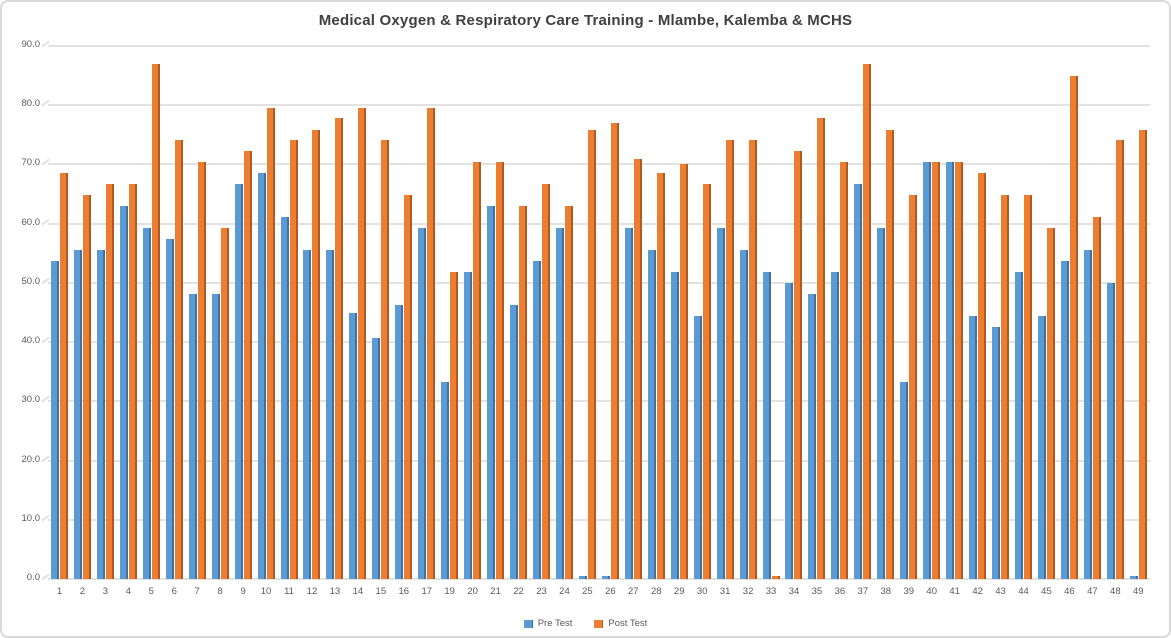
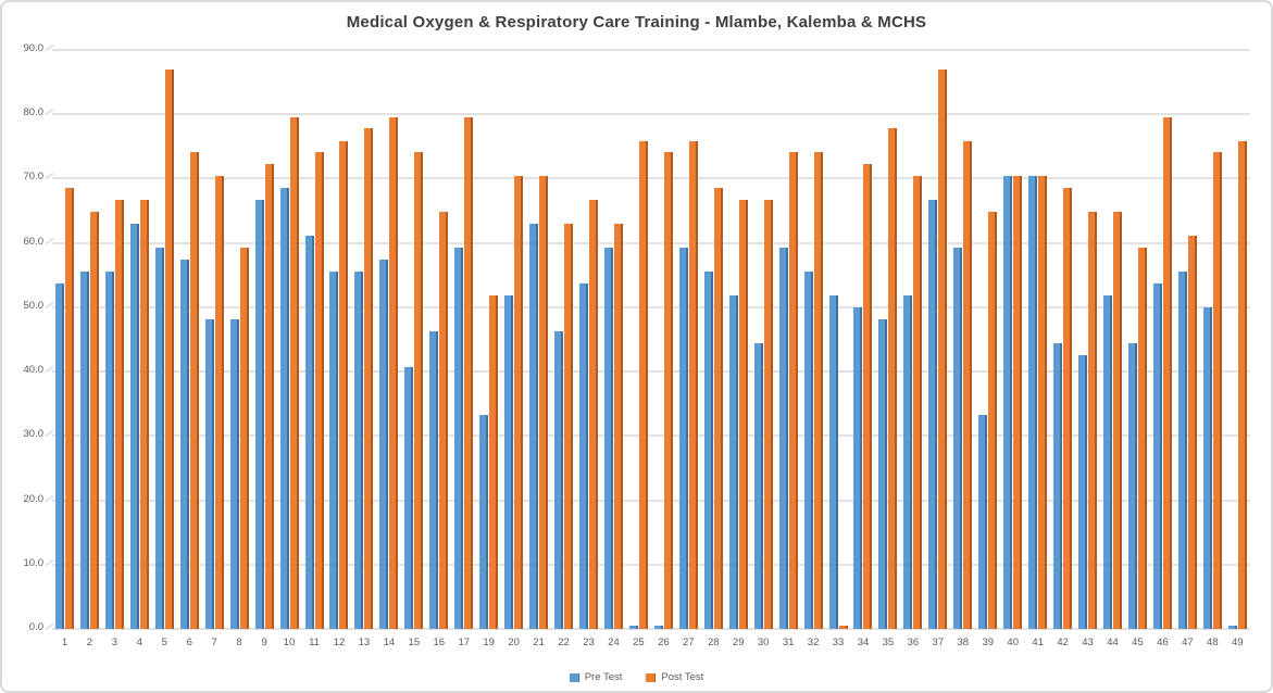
Pre Test/14: 45 -> 57
Post Test/26: 77 -> 74
Post Test/27: 71 -> 76
Post Test/29: 70 -> 67
Post Test/46: 85 -> 80
